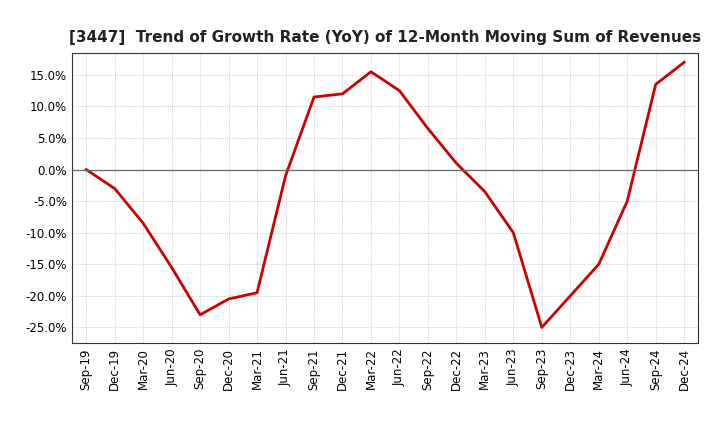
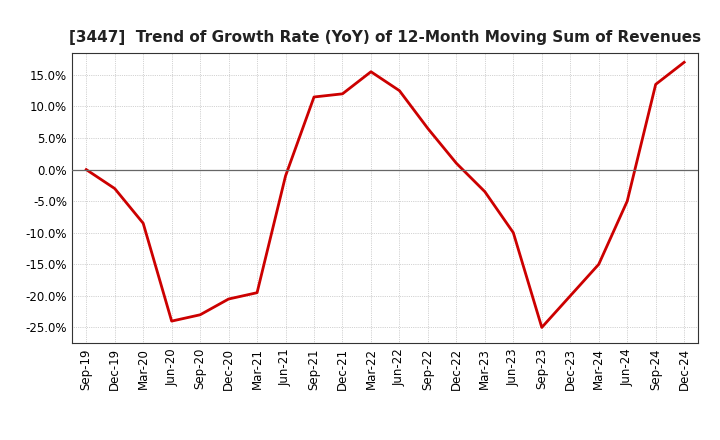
Jun-20: -15.5% -> -24.0%
